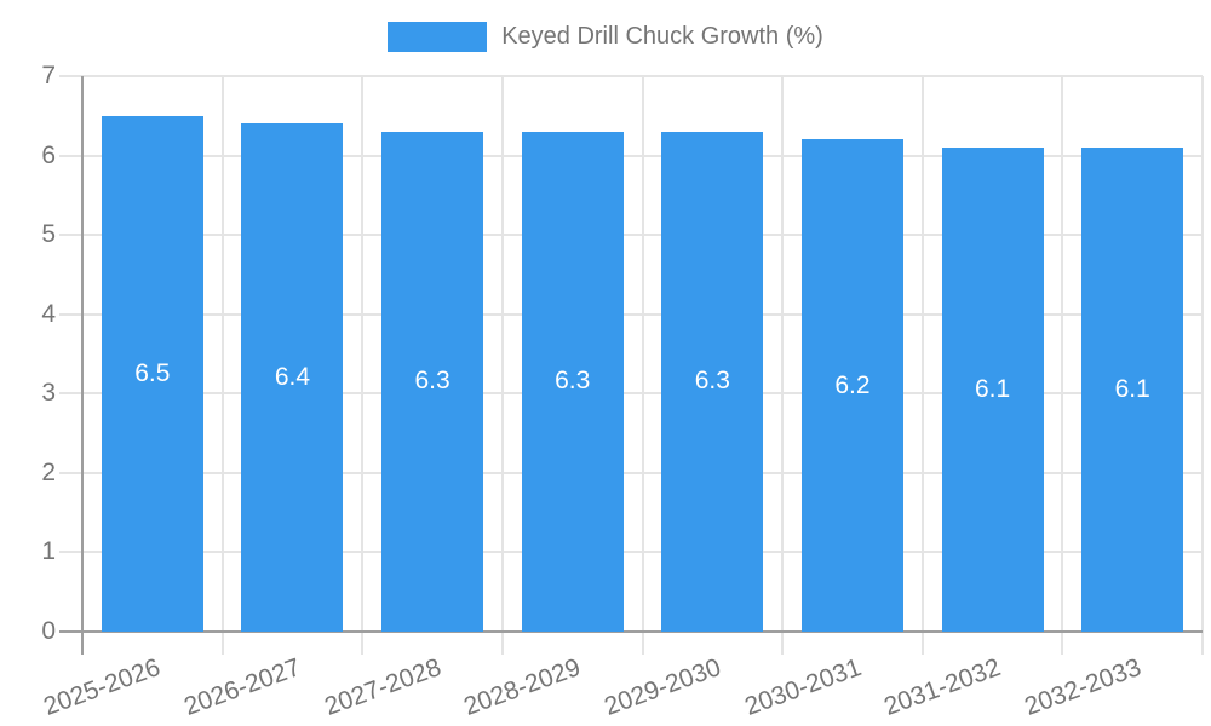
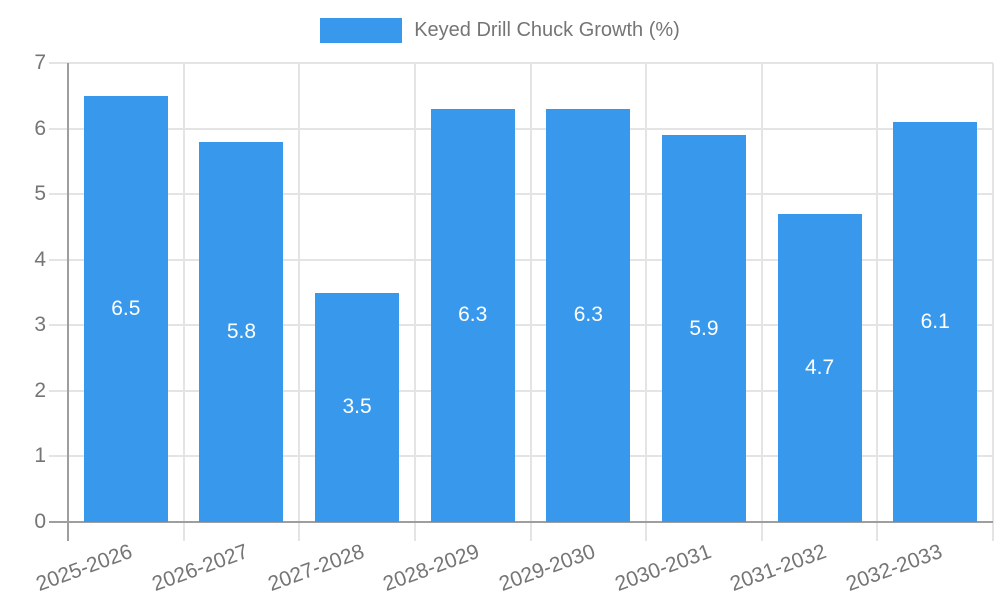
2026-2027: 6.4 -> 5.8
2027-2028: 6.3 -> 3.5
2030-2031: 6.2 -> 5.9
2031-2032: 6.1 -> 4.7
